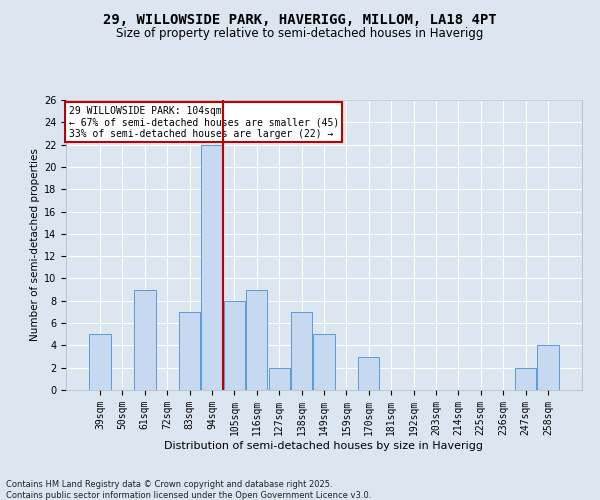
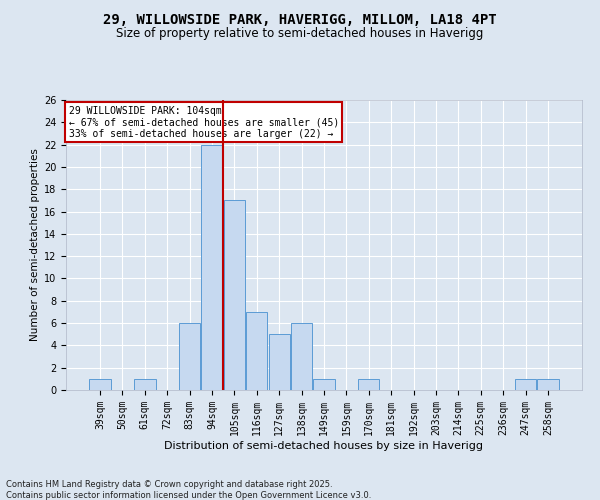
39sqm: 5 -> 1
61sqm: 9 -> 1
83sqm: 7 -> 6
105sqm: 8 -> 17
116sqm: 9 -> 7
127sqm: 2 -> 5
138sqm: 7 -> 6
149sqm: 5 -> 1
170sqm: 3 -> 1
247sqm: 2 -> 1
258sqm: 4 -> 1
